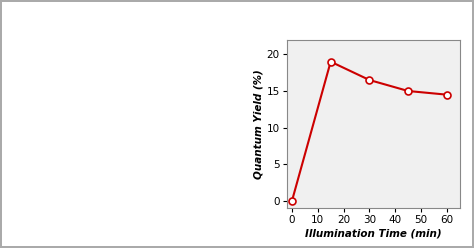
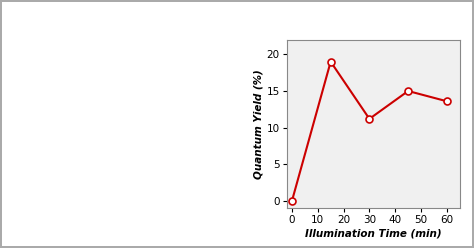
30: 16.5 -> 11.2
60: 14.5 -> 13.6
